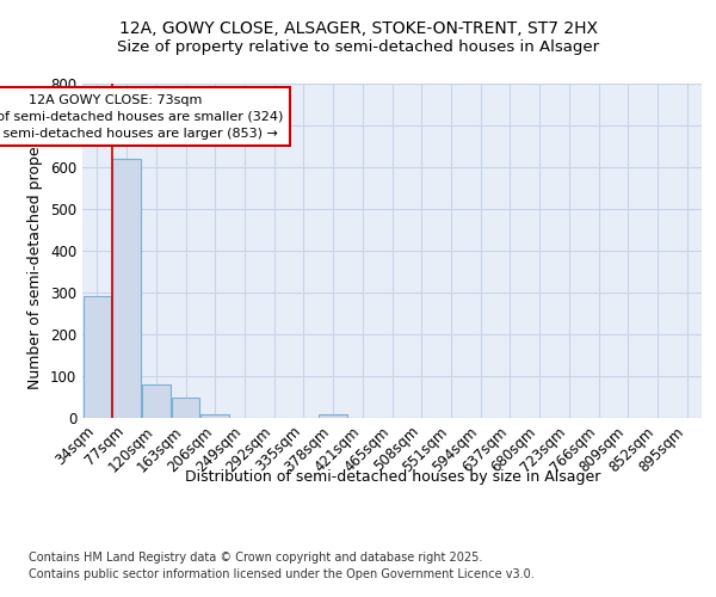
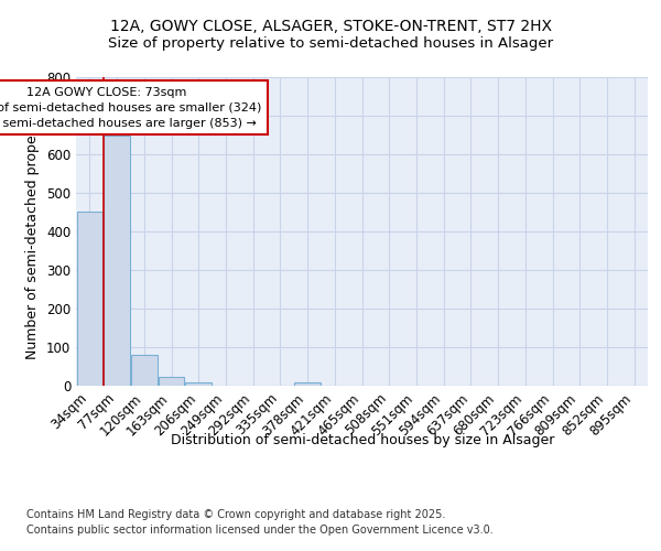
34sqm: 290 -> 450
77sqm: 620 -> 648
163sqm: 50 -> 22
